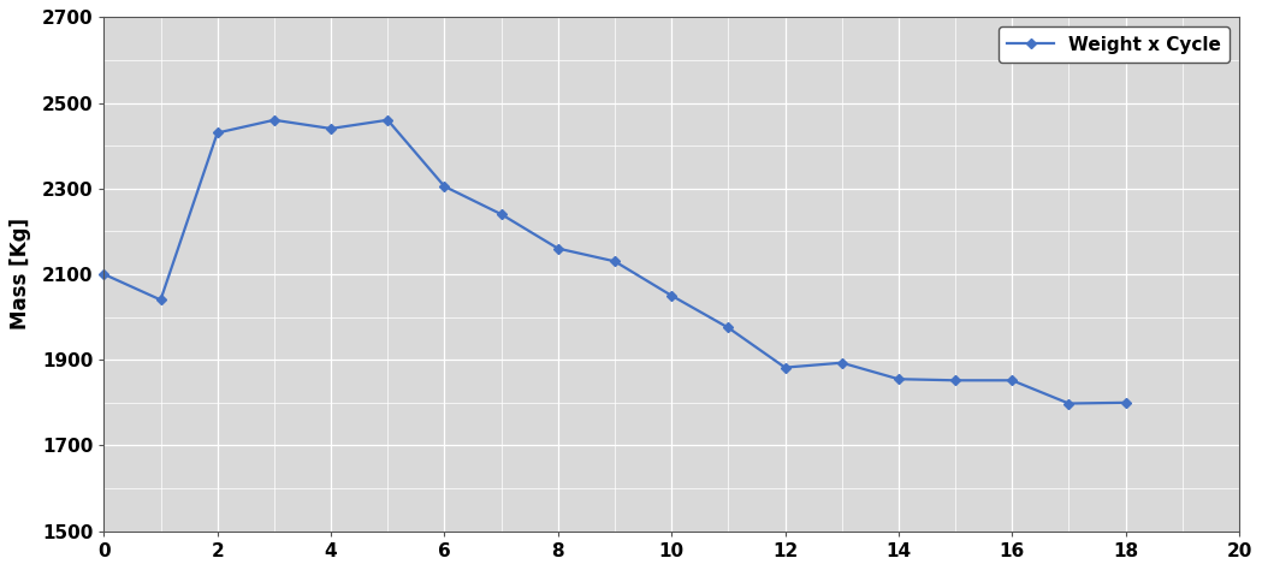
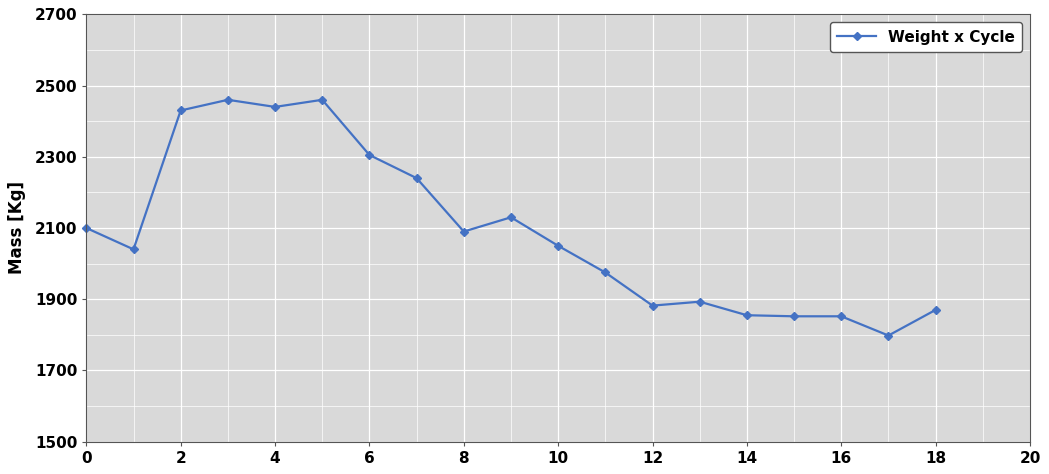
8: 2160 -> 2090
18: 1800 -> 1870
